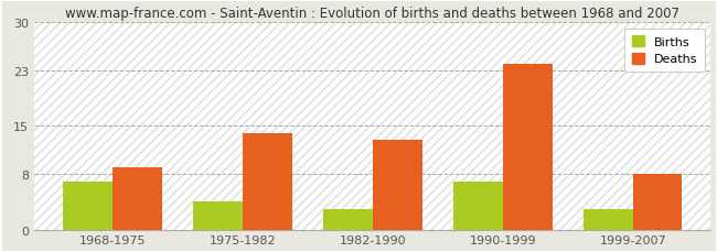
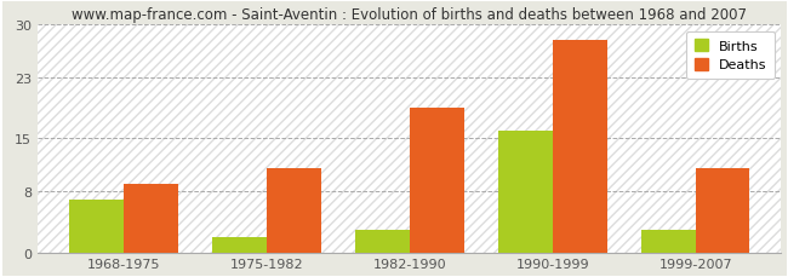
Births/1975-1982: 4 -> 2
Deaths/1975-1982: 14 -> 11
Deaths/1982-1990: 13 -> 19
Births/1990-1999: 7 -> 16
Deaths/1990-1999: 24 -> 28
Deaths/1999-2007: 8 -> 11
